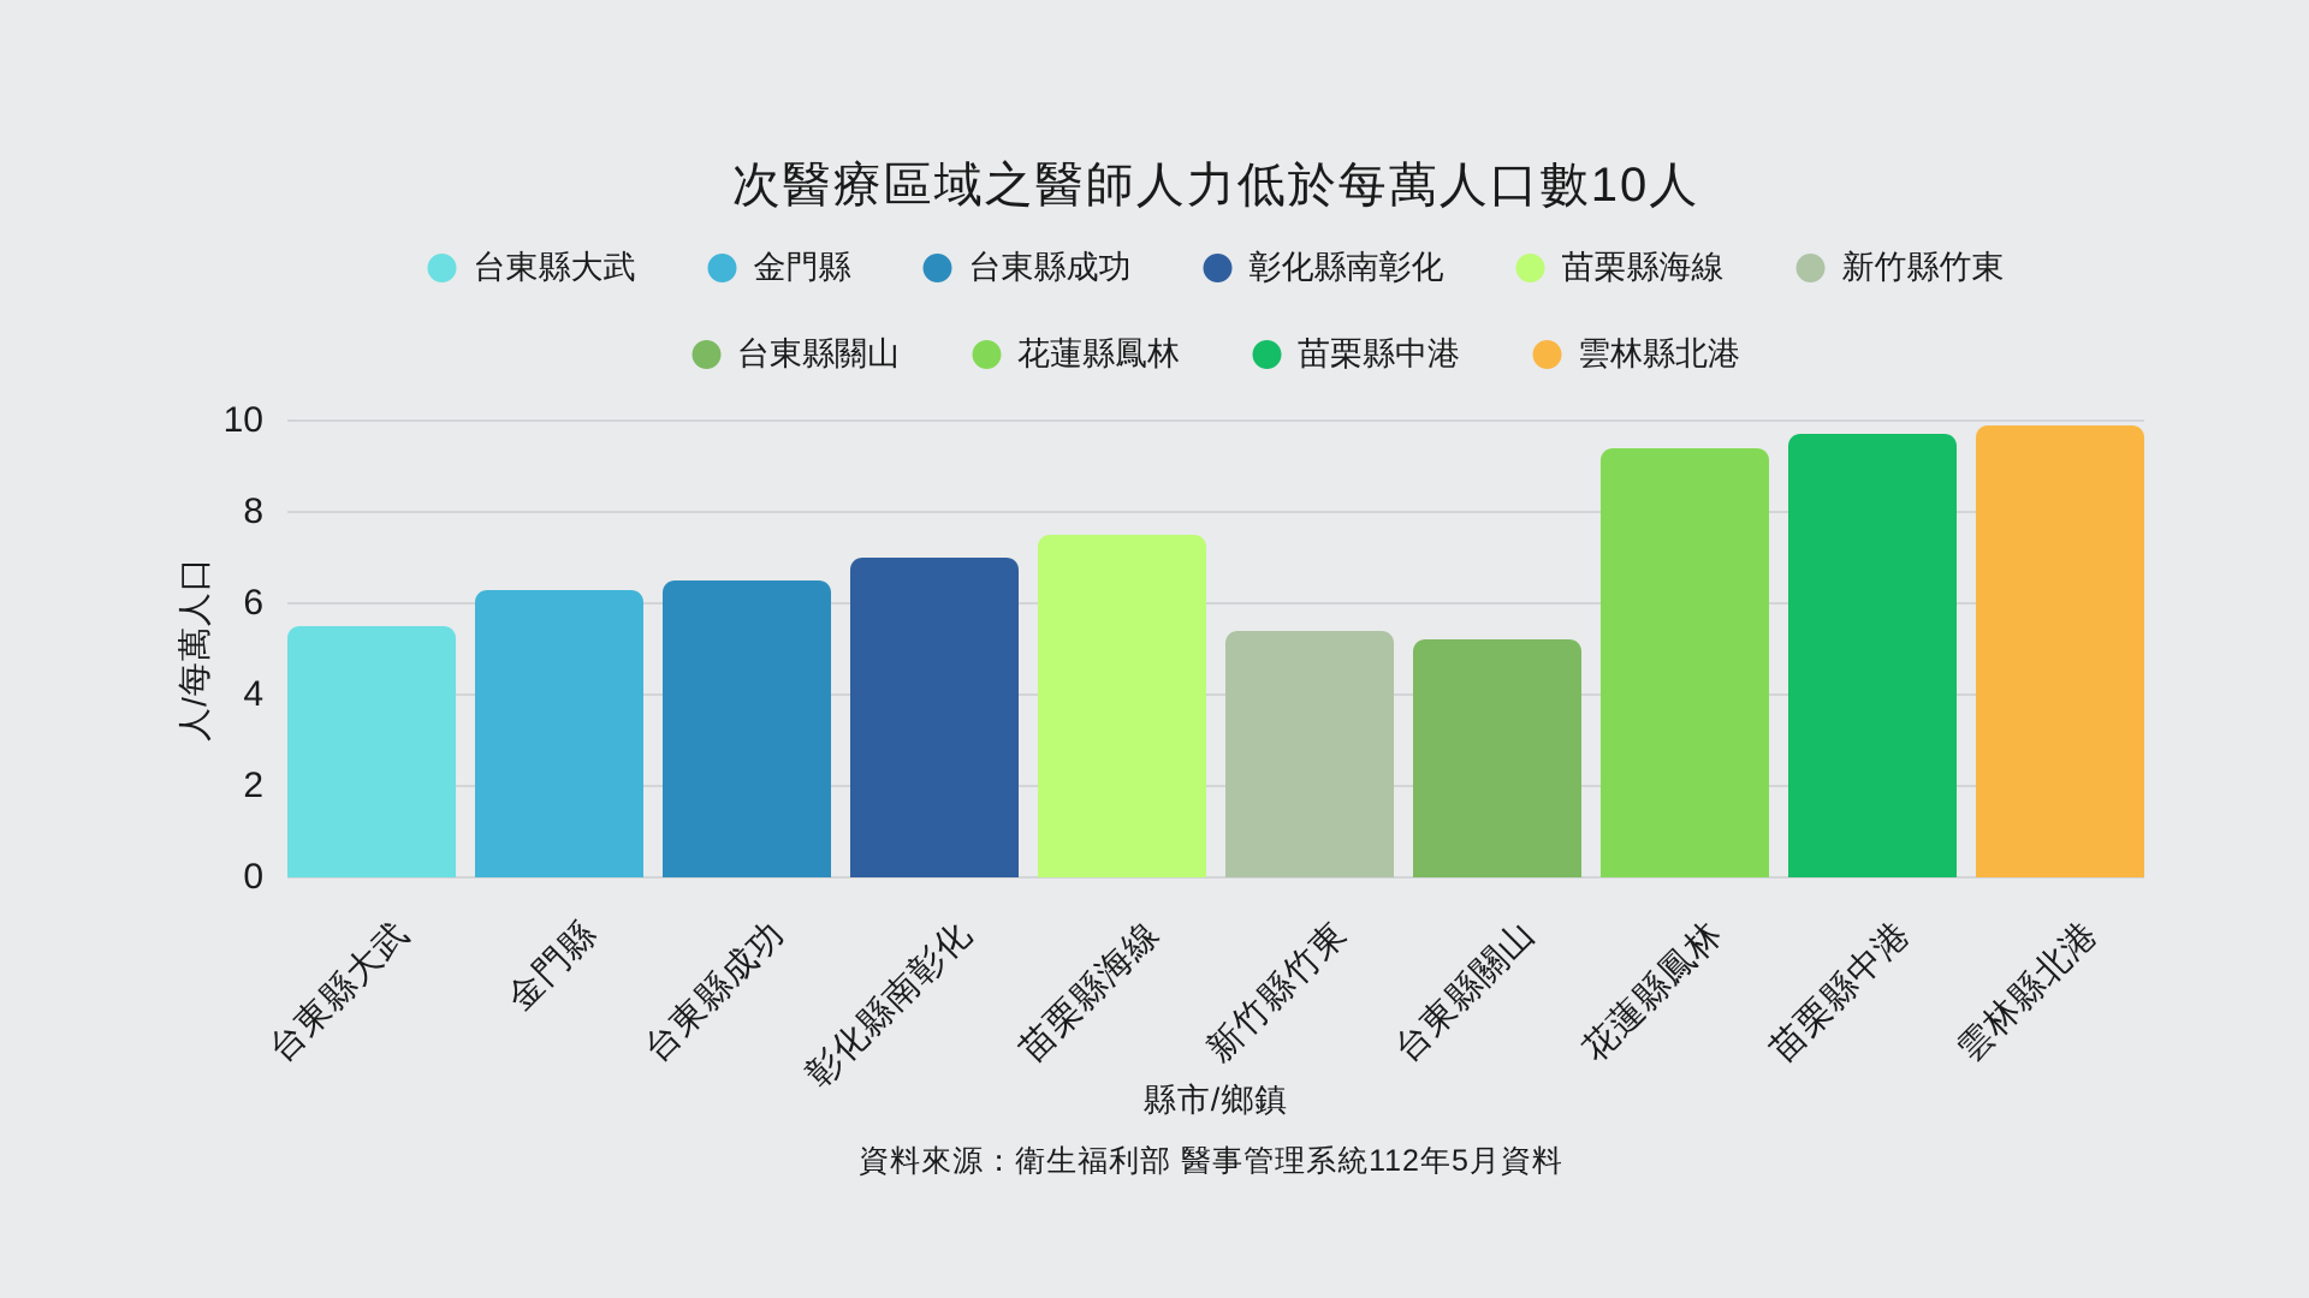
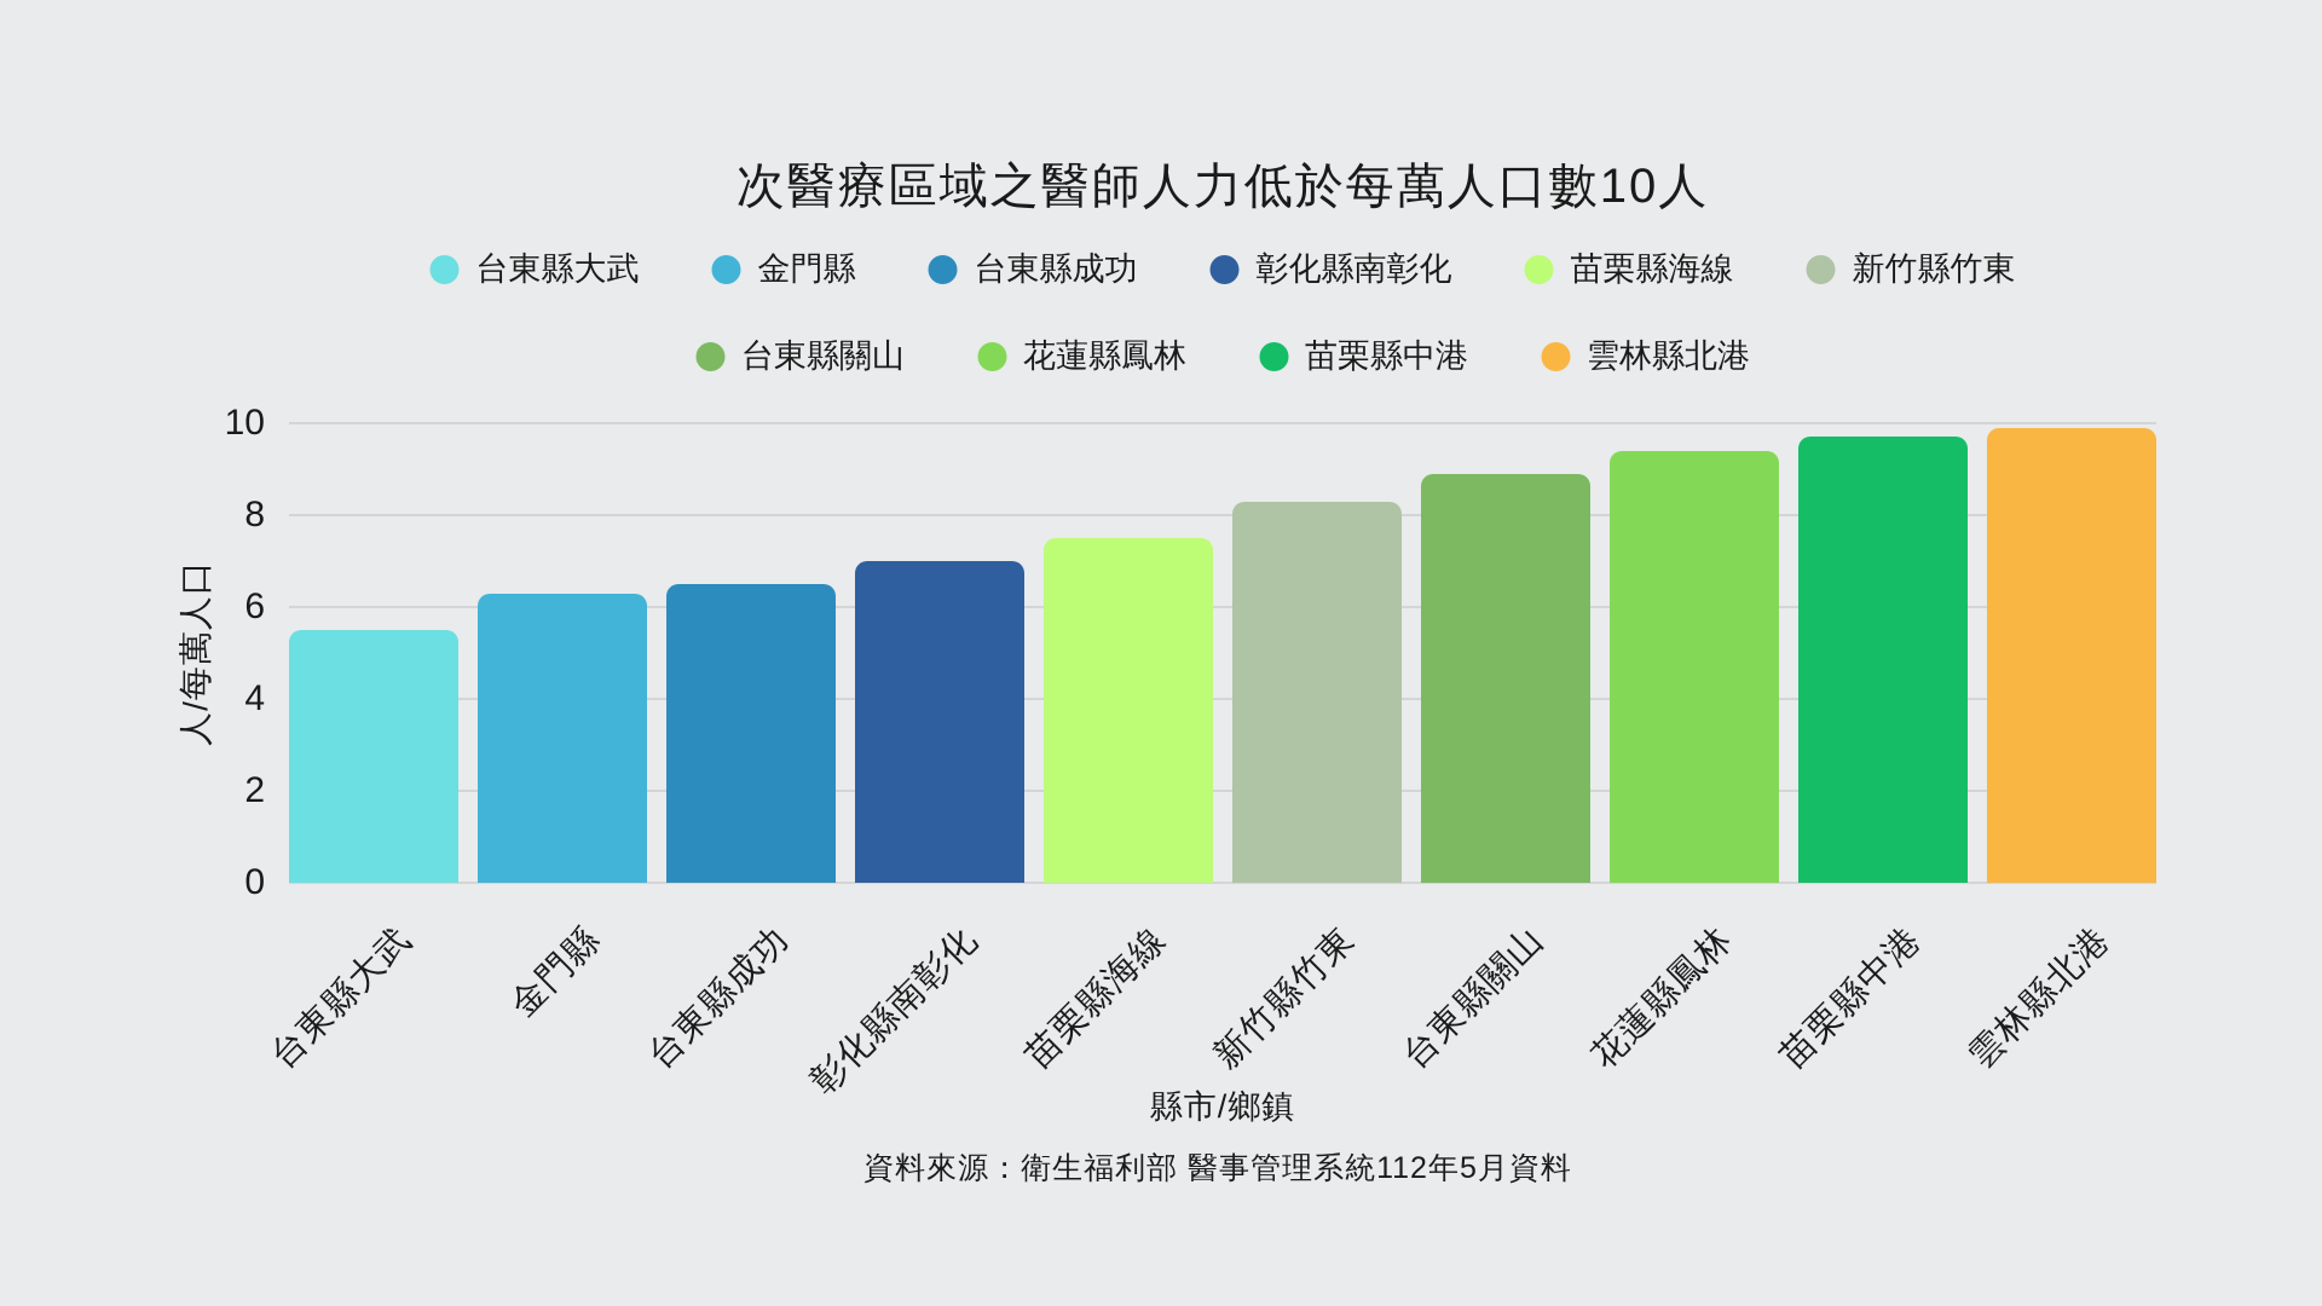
新竹縣竹東: 5.4 -> 8.3
台東縣關山: 5.2 -> 8.9
